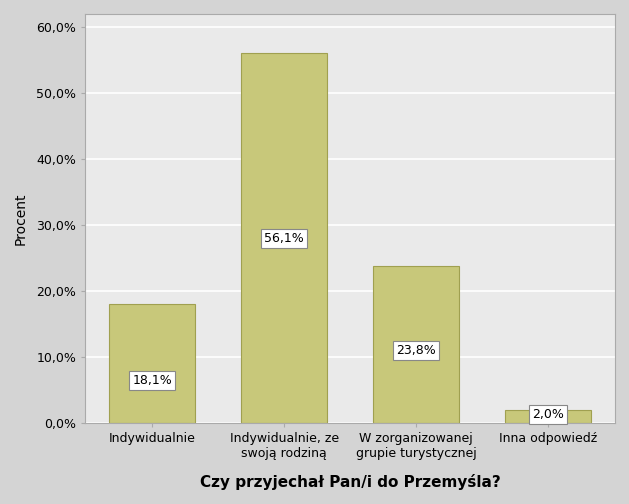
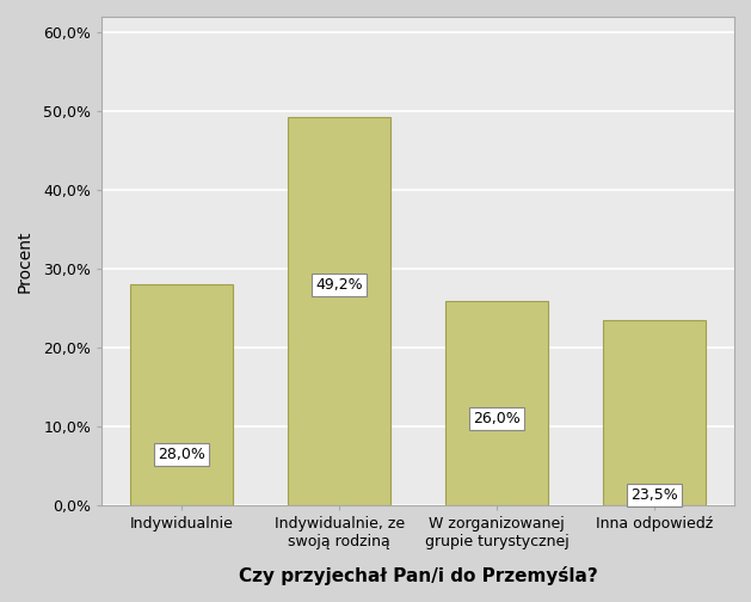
Indywidualnie: 18,1% -> 28,0%
Indywidualnie, ze swoją rodziną: 56,1% -> 49,2%
W zorganizowanej grupie turystycznej: 23,8% -> 26,0%
Inna odpowiedź: 2,0% -> 23,5%
